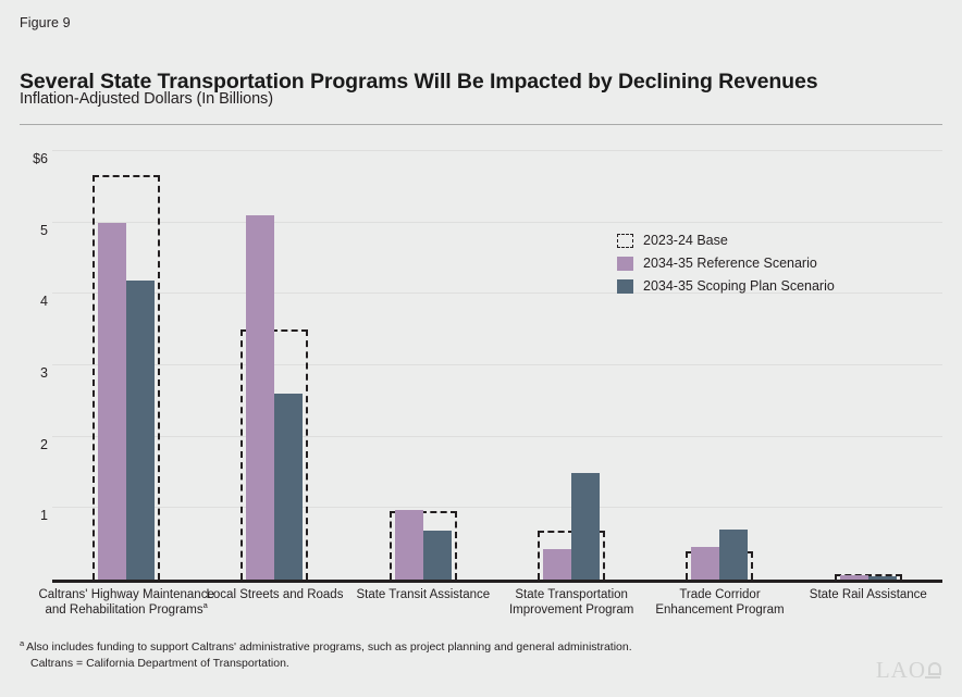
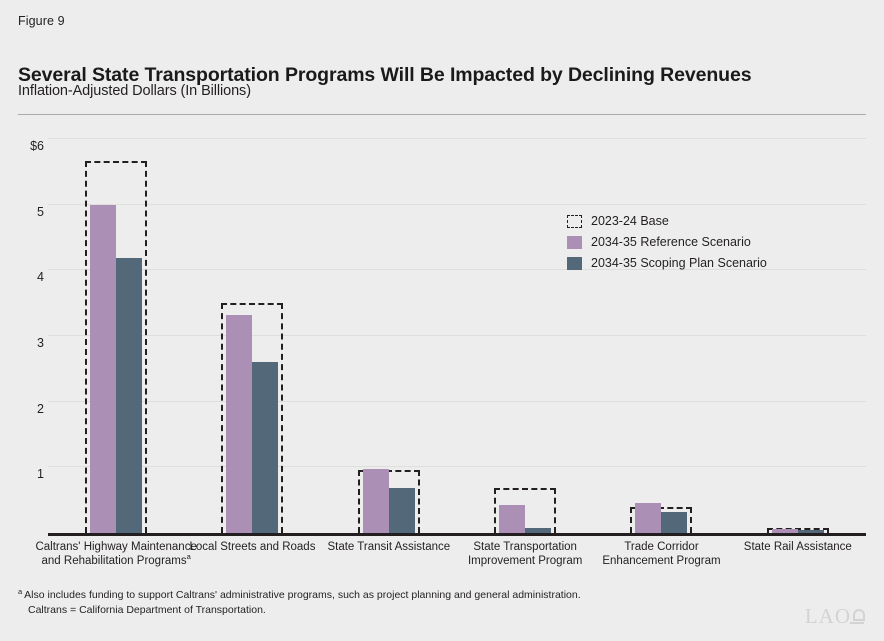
2034-35 Reference Scenario/Local Streets and Roads: $5.1 -> $3.3
2034-35 Scoping Plan Scenario/State Transportation Improvement Program: $1.5 -> $0.1
2034-35 Scoping Plan Scenario/Trade Corridor Enhancement Program: $0.7 -> $0.3
